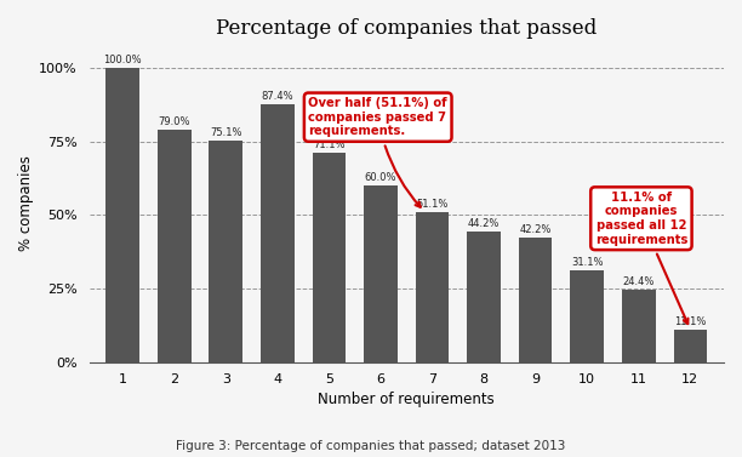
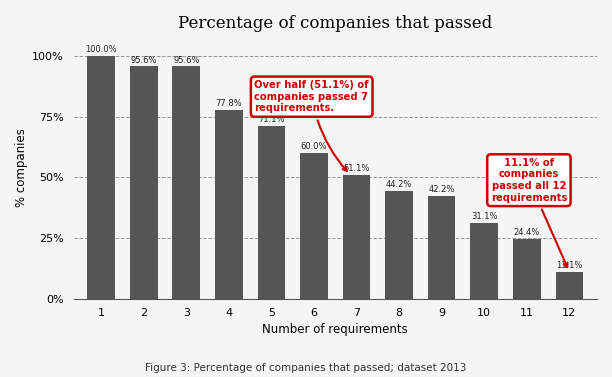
2: 79.0% -> 95.6%
3: 75.1% -> 95.6%
4: 87.4% -> 77.8%
